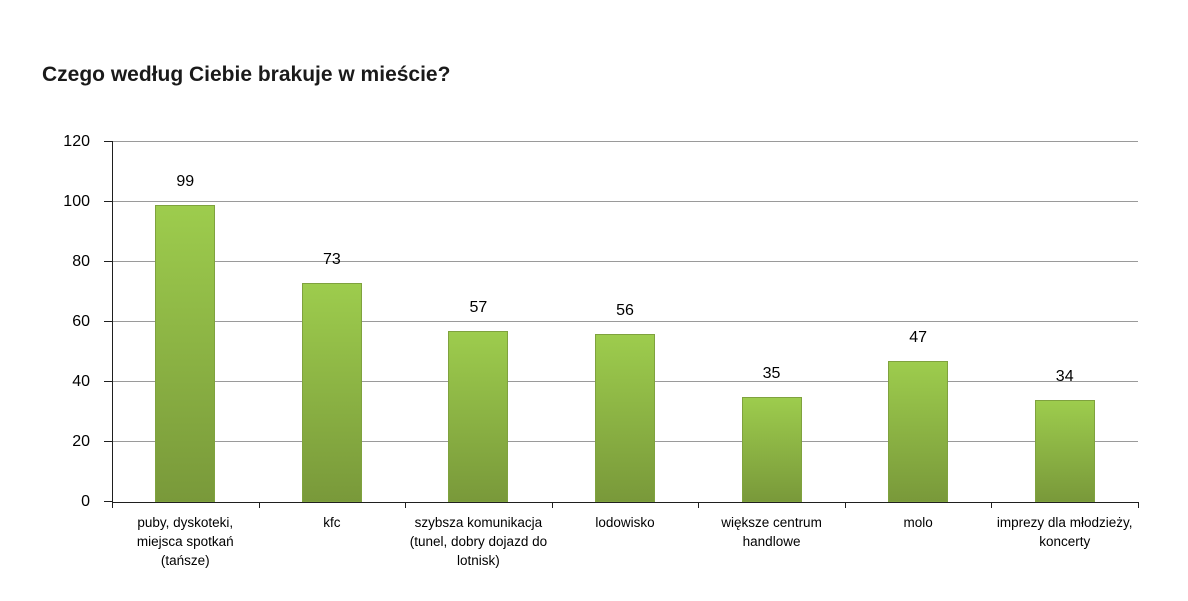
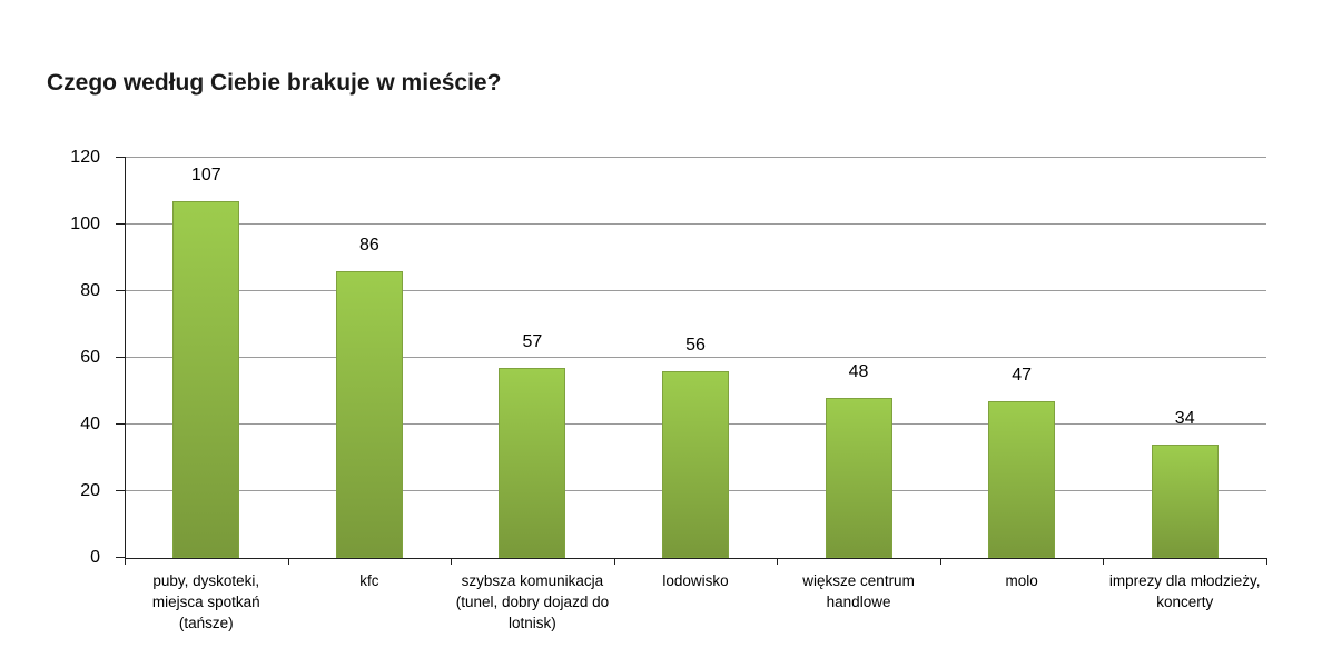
puby, dyskoteki, miejsca spotkań (tańsze): 99 -> 107
kfc: 73 -> 86
większe centrum handlowe: 35 -> 48
